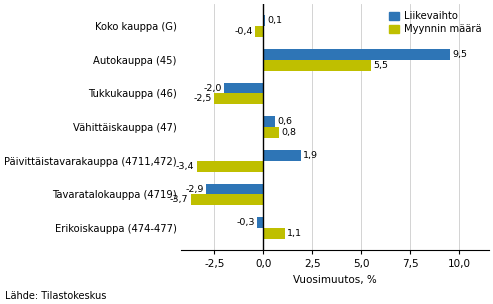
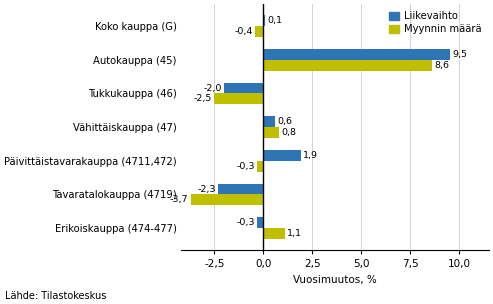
Myynnin määrä/Autokauppa (45): 5,5 -> 8,6
Myynnin määrä/Päivittäistavarakauppa (4711,472): -3,4 -> -0,3
Liikevaihto/Tavaratalokauppa (4719): -2,9 -> -2,3
